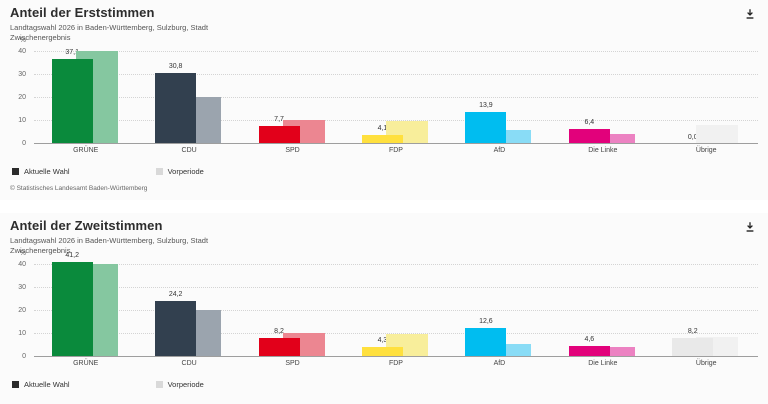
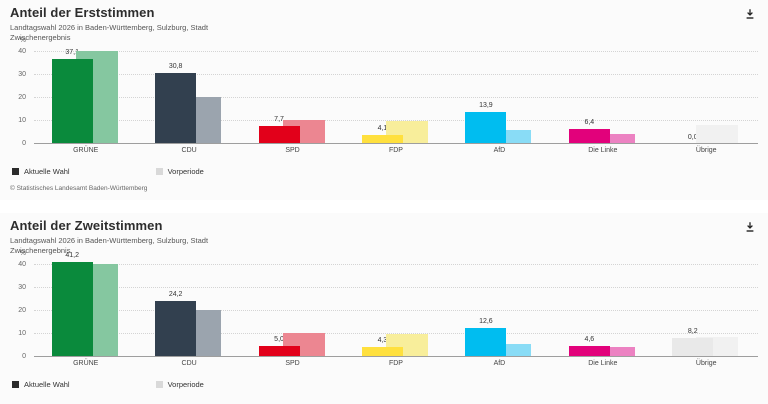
Anteil der Zweitstimmen/Aktuelle Wahl/SPD: 8,2 -> 5,0
